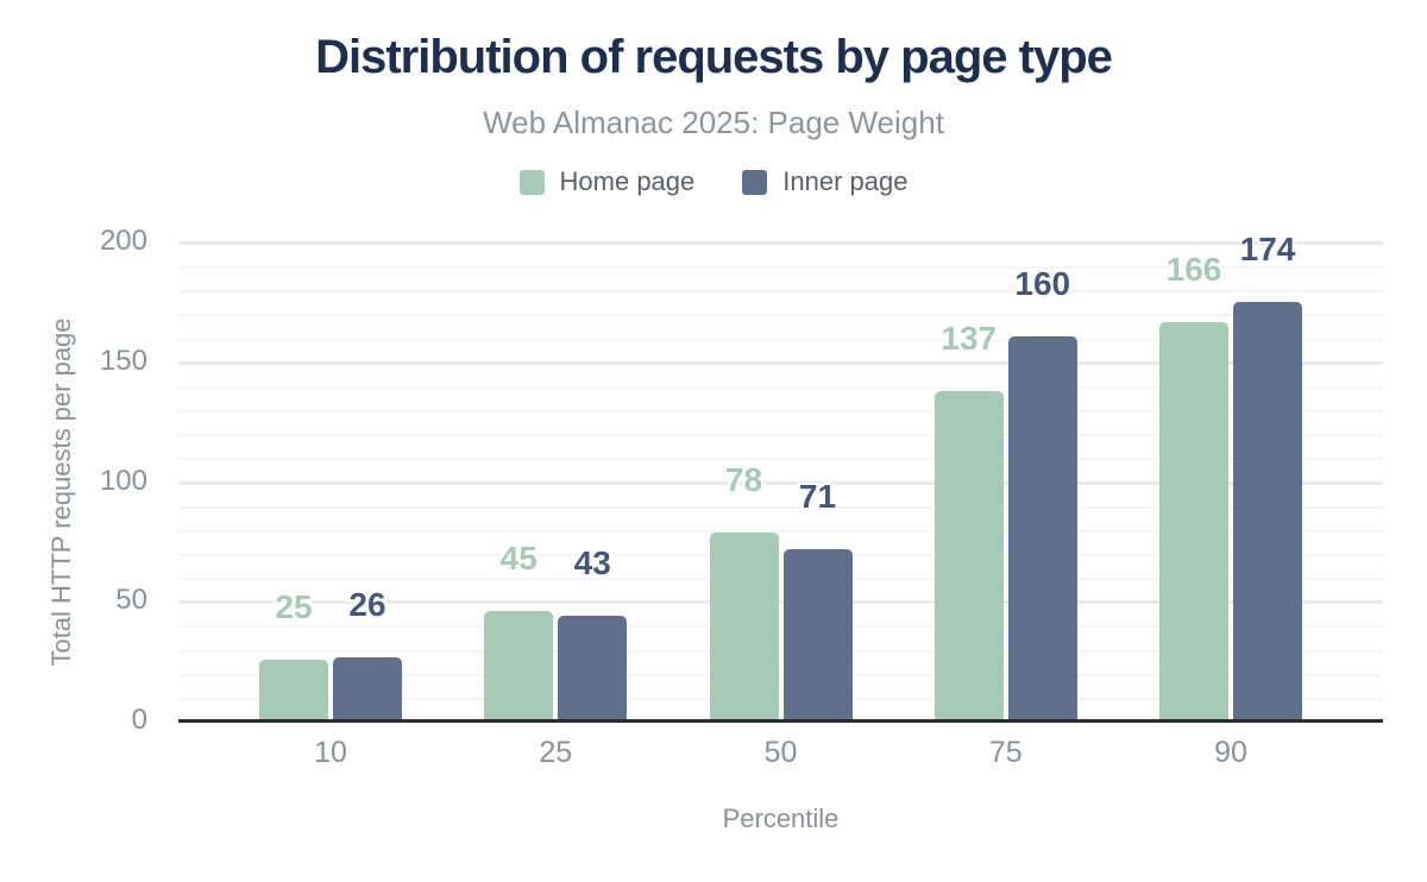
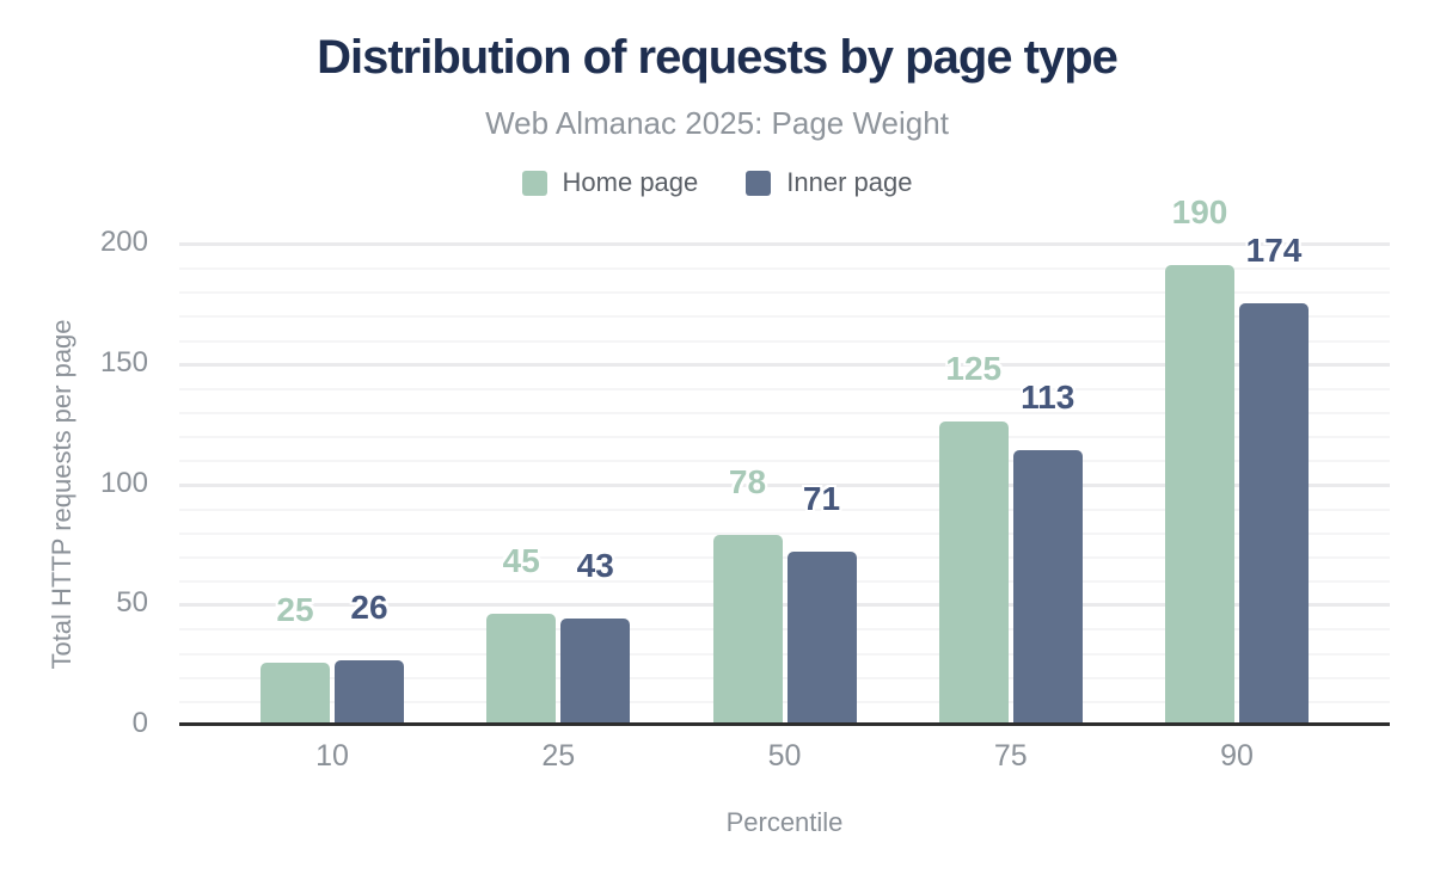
Home page/75: 137 -> 125
Inner page/75: 160 -> 113
Home page/90: 166 -> 190
